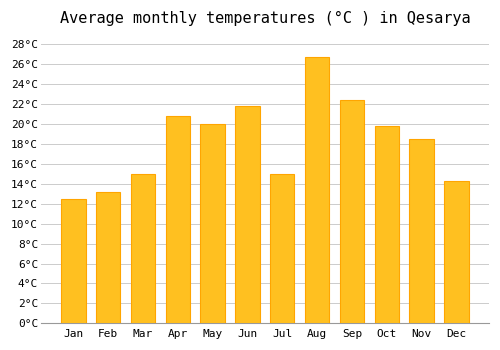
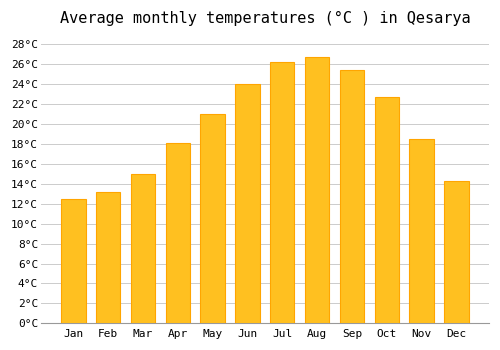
Apr: 20.8°C -> 18.1°C
May: 20.0°C -> 21.0°C
Jun: 21.8°C -> 24.0°C
Jul: 15.0°C -> 26.2°C
Sep: 22.4°C -> 25.4°C
Oct: 19.8°C -> 22.7°C
